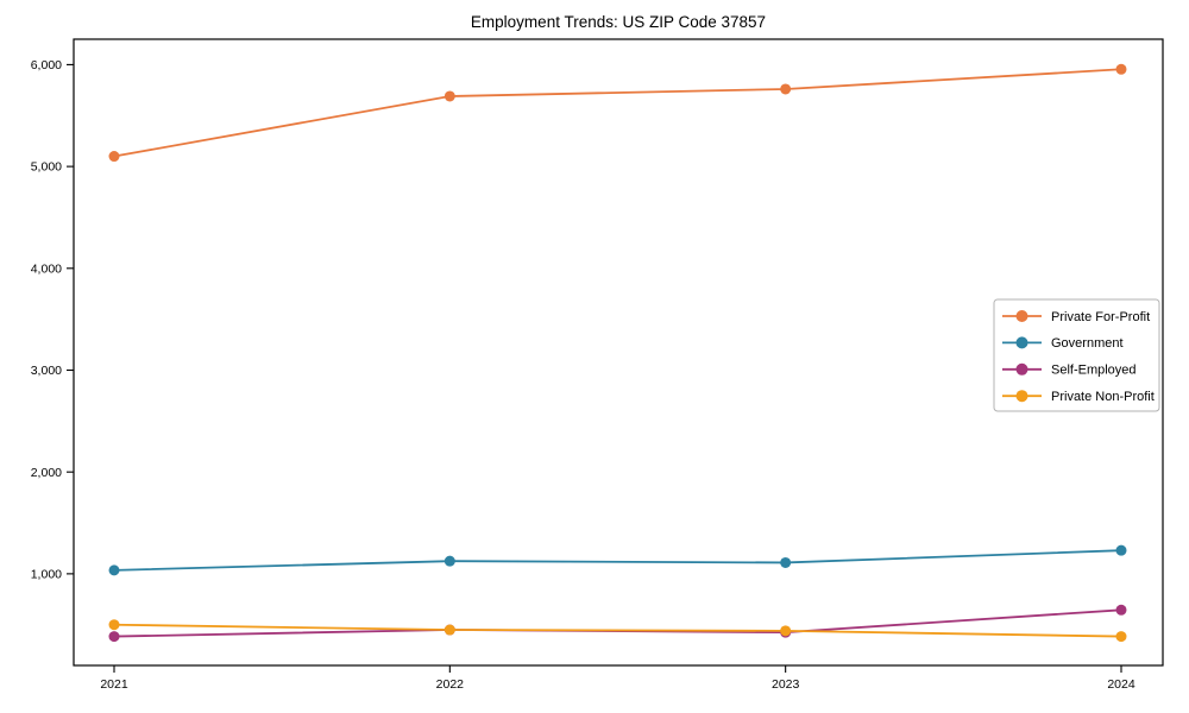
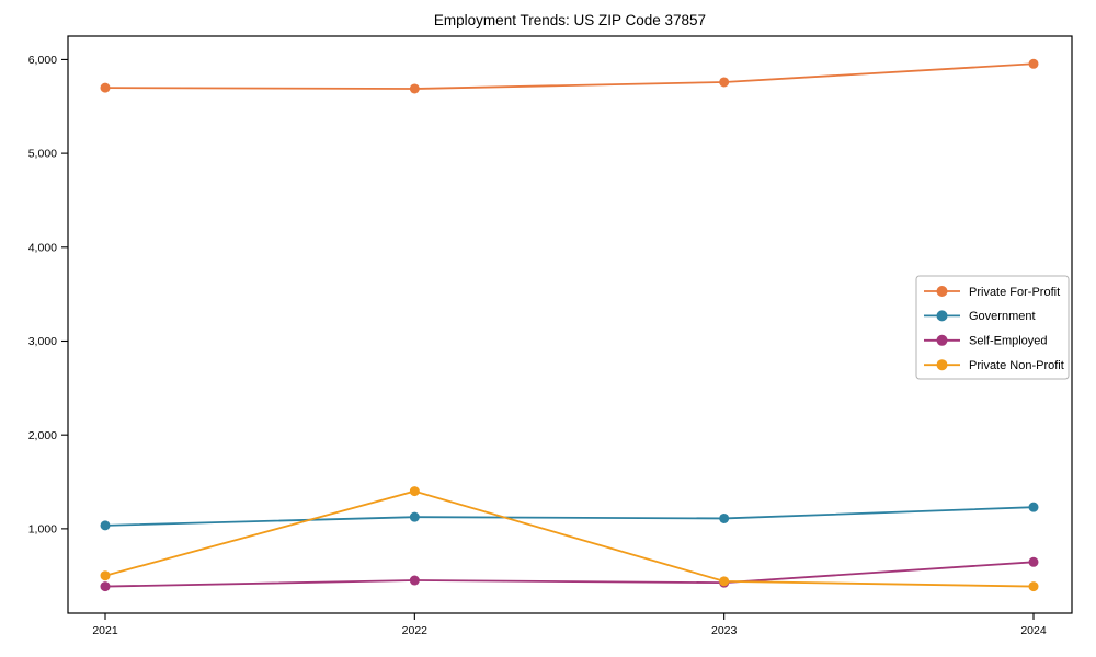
Private For-Profit/2021: 5100 -> 5700
Private Non-Profit/2022: 400 -> 1400
